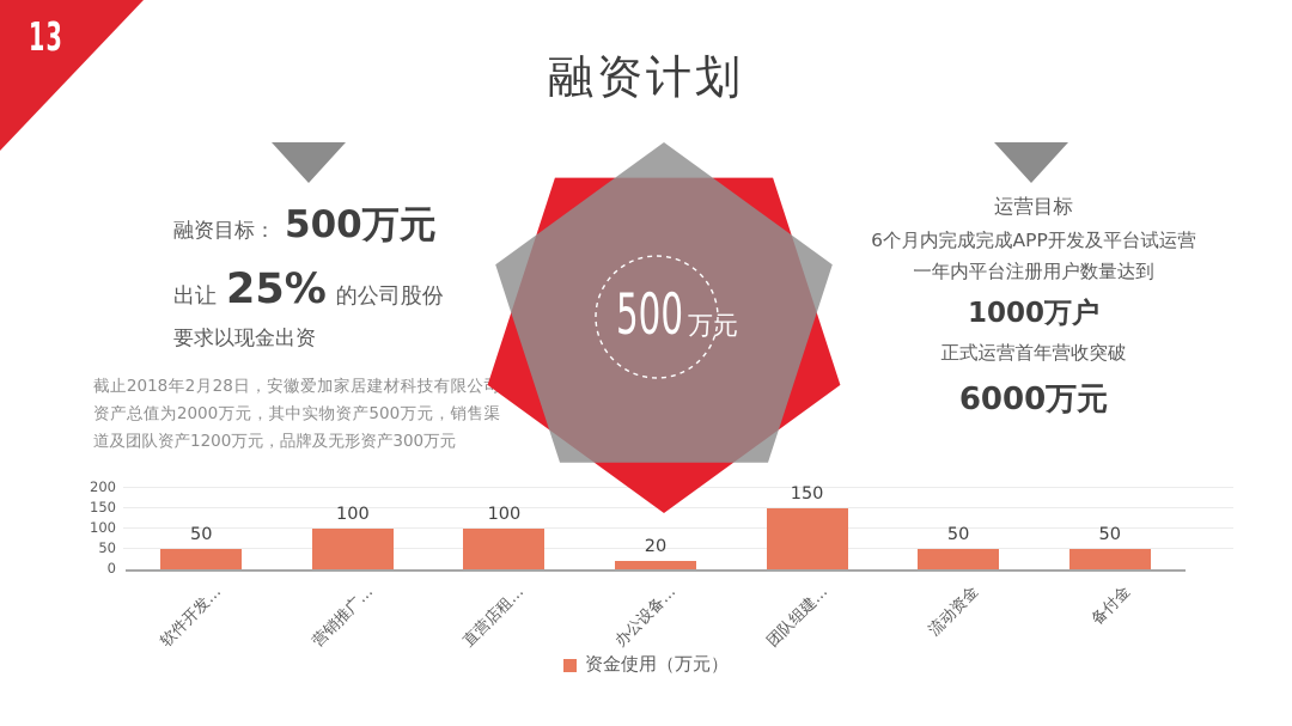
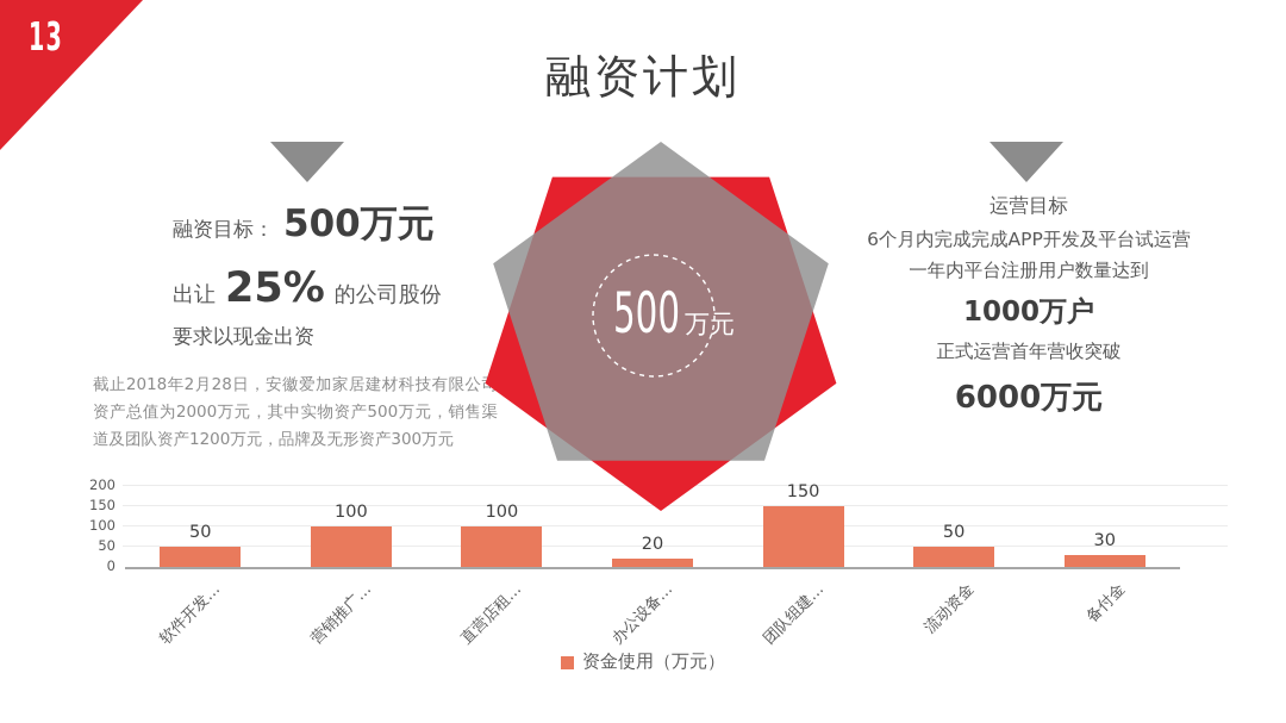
备付金: 50 -> 30
